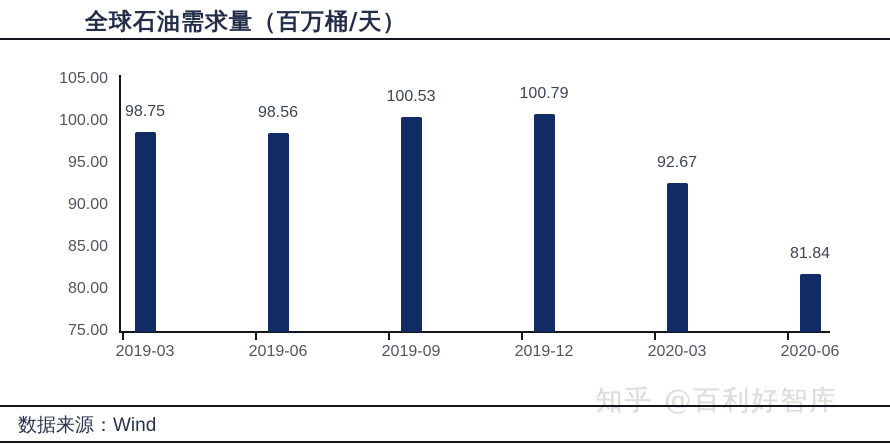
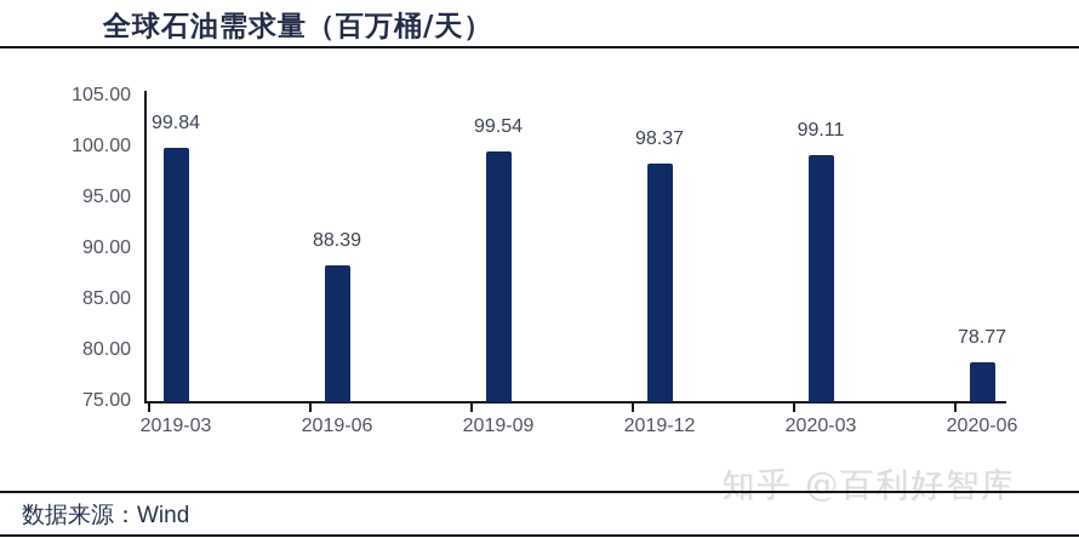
2019-03: 98.75 -> 99.84
2019-06: 98.56 -> 88.39
2019-09: 100.53 -> 99.54
2019-12: 100.79 -> 98.37
2020-03: 92.67 -> 99.11
2020-06: 81.84 -> 78.77
